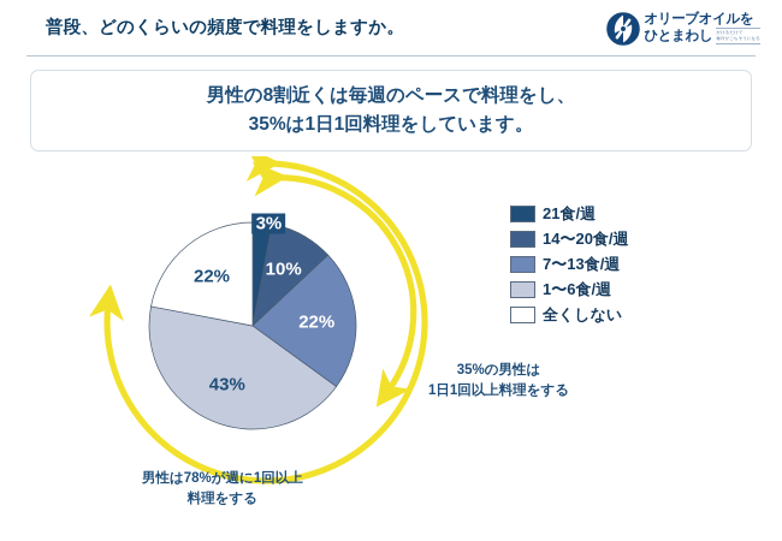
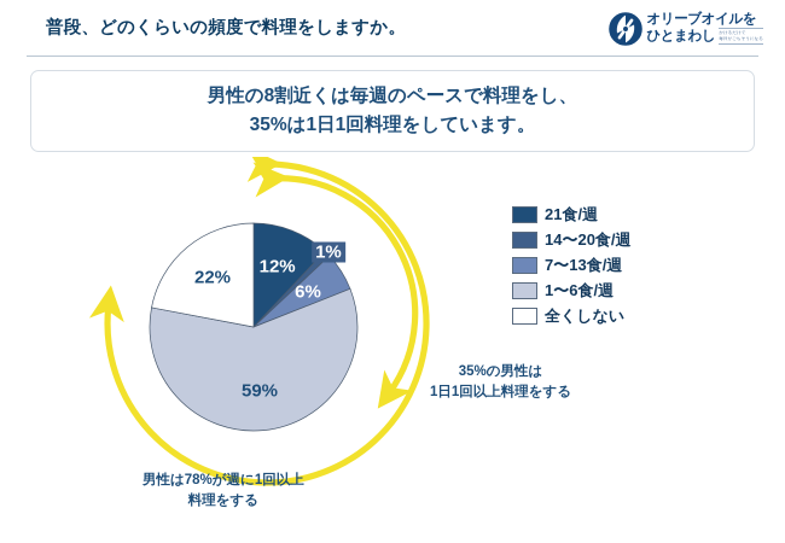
21食/週: 3% -> 12%
14〜20食/週: 10% -> 1%
7〜13食/週: 22% -> 6%
1〜6食/週: 43% -> 59%
